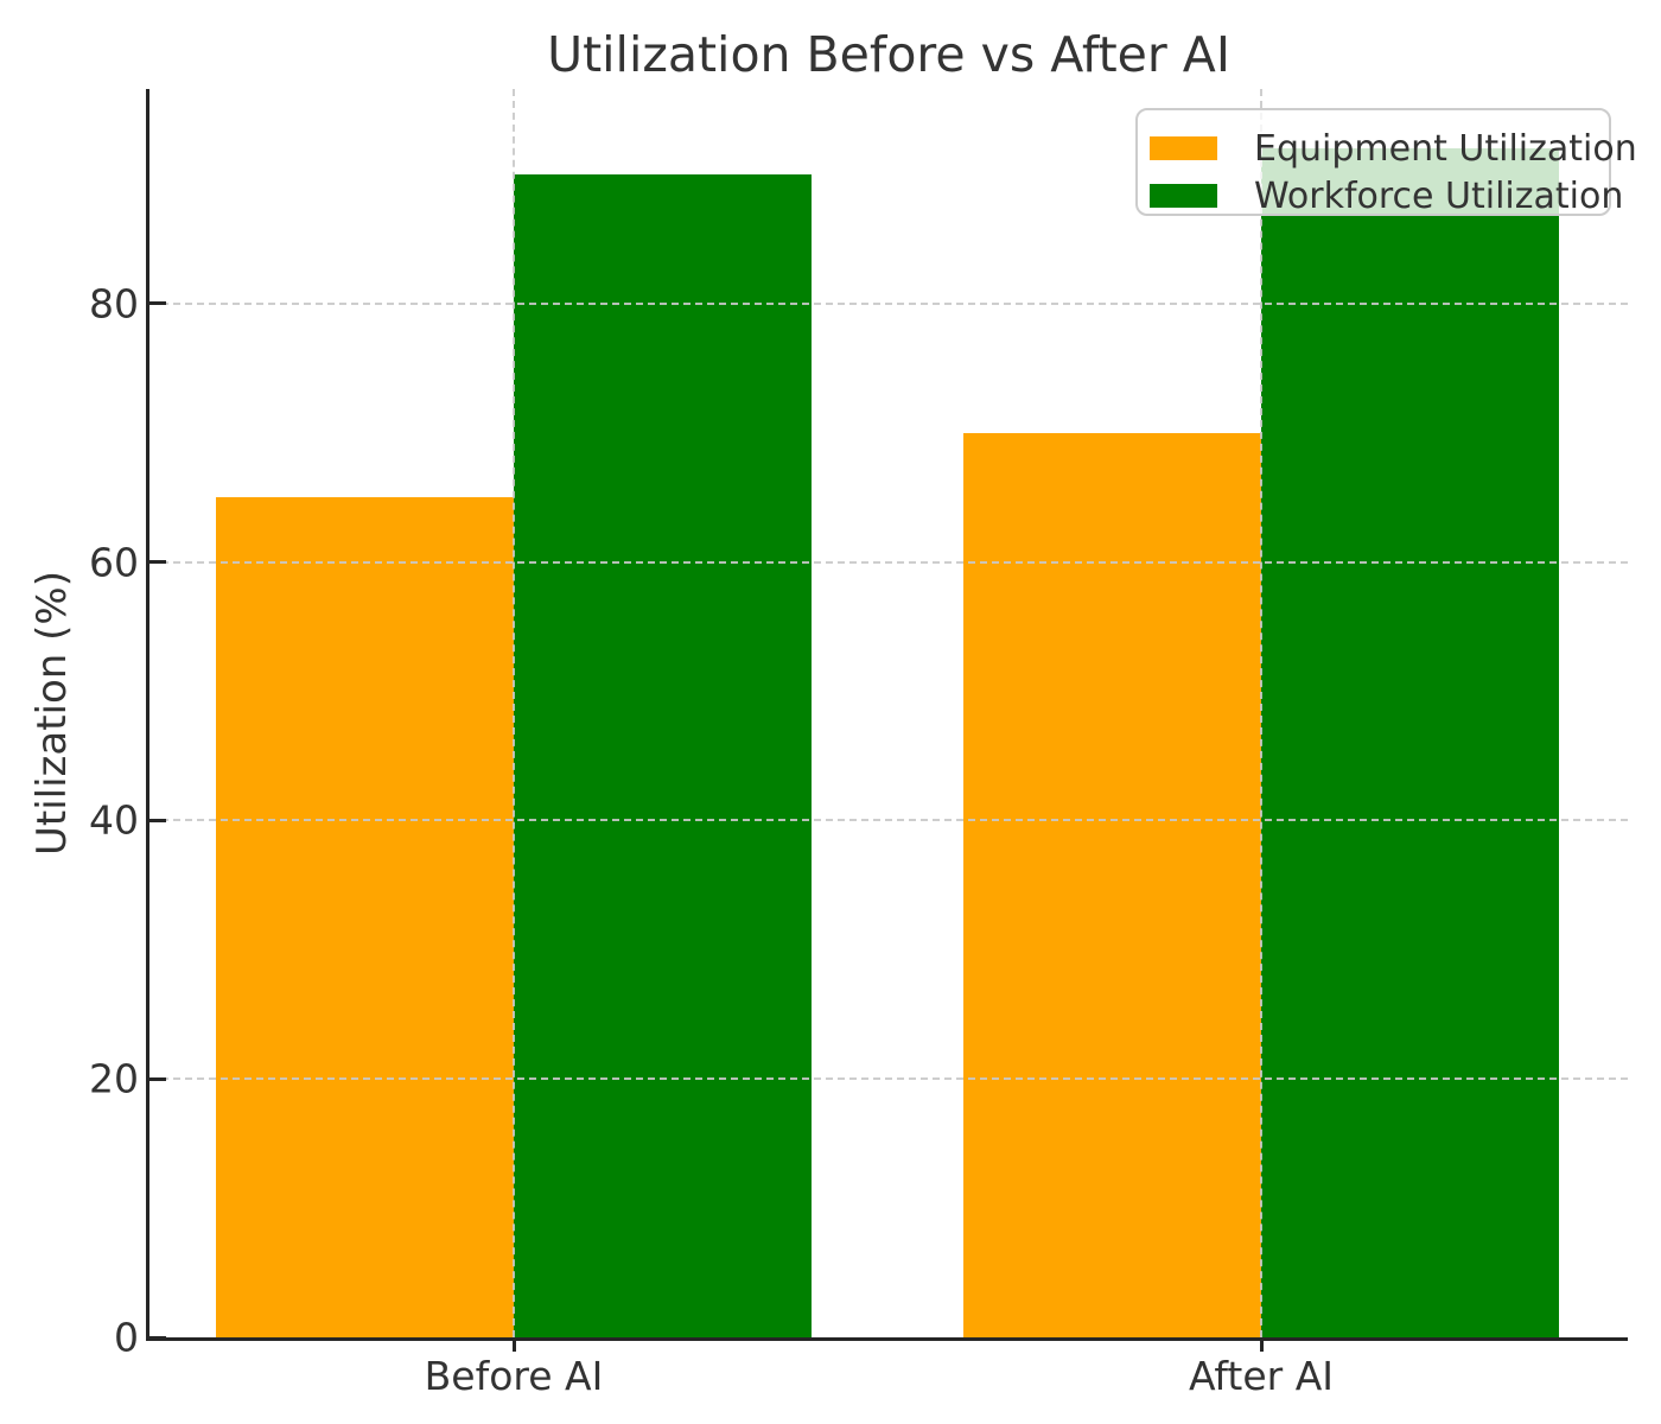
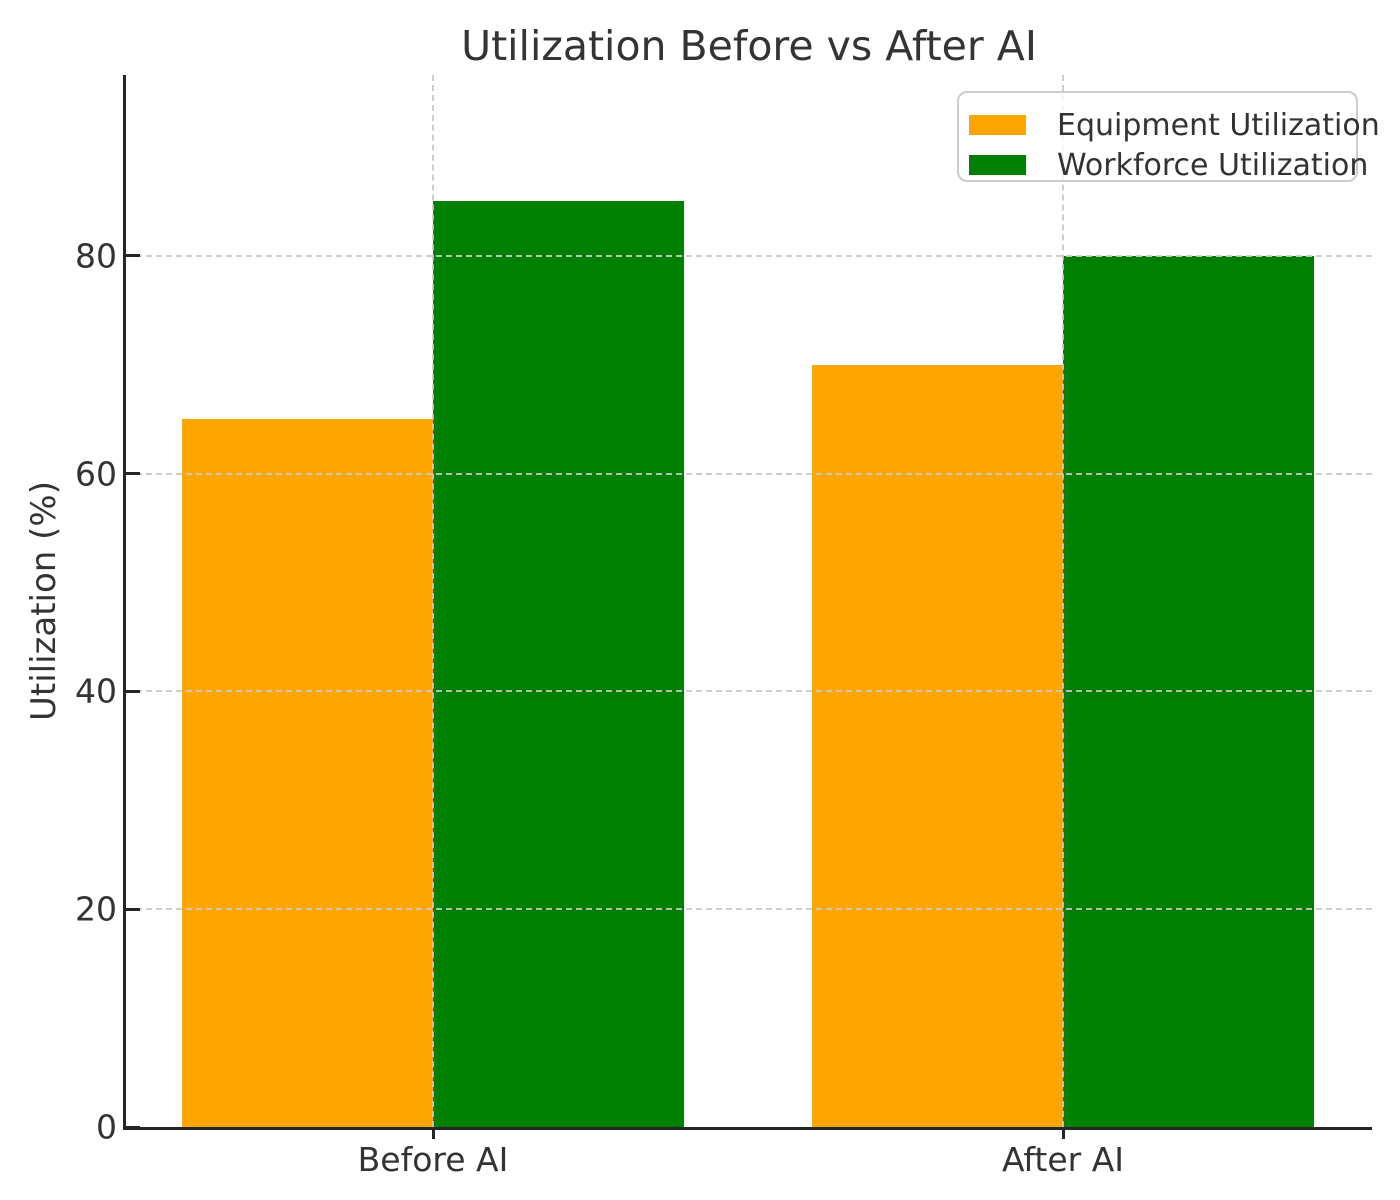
Workforce Utilization/Before AI: 90 -> 85
Workforce Utilization/After AI: 92 -> 80
